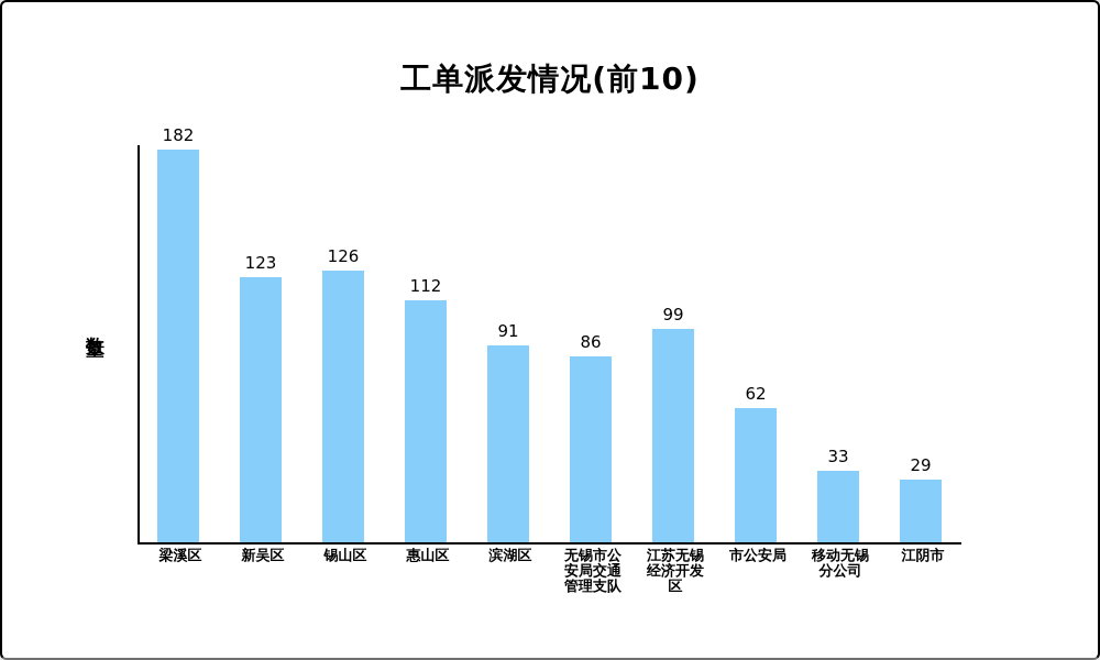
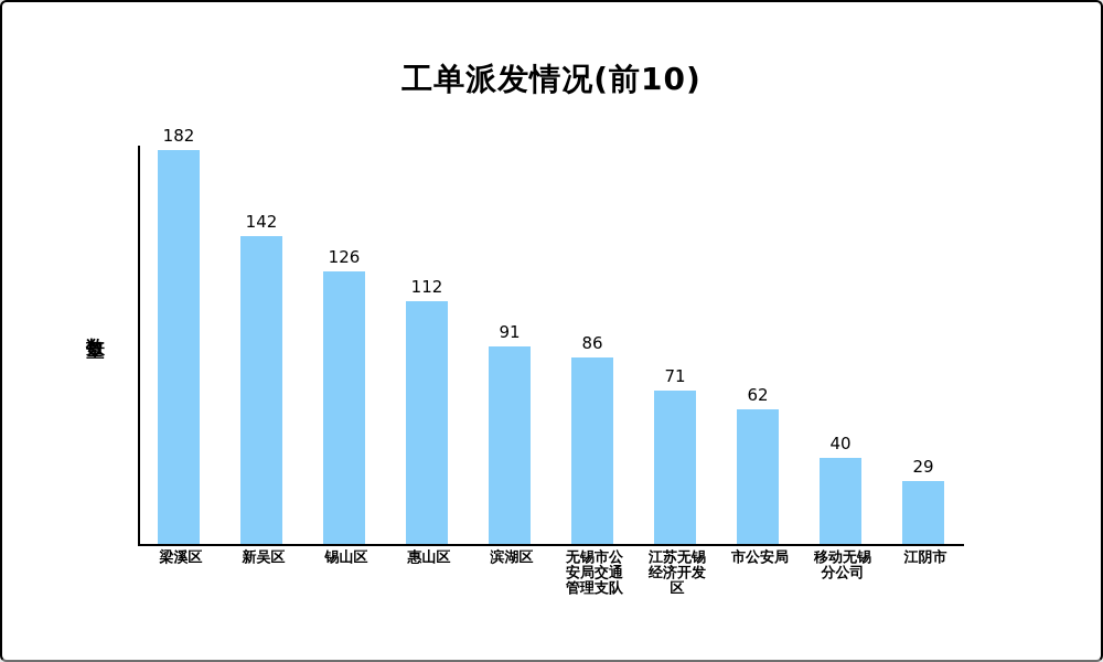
新吴区: 123 -> 142
江苏无锡经济开发区: 99 -> 71
移动无锡分公司: 33 -> 40
